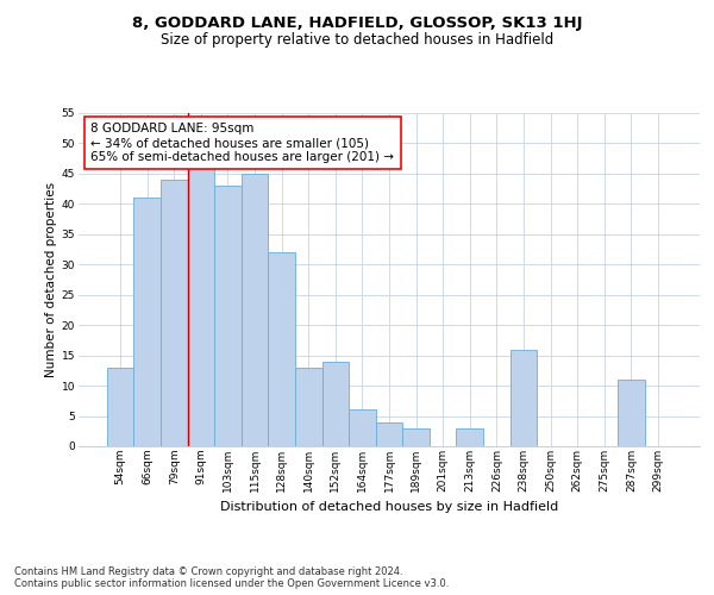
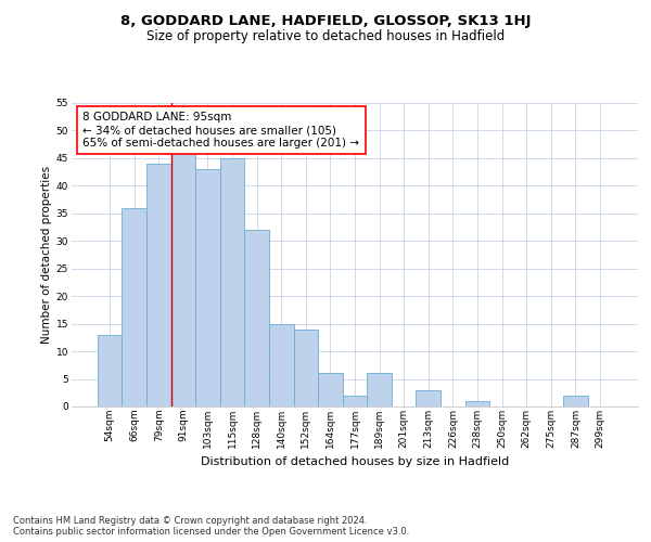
66sqm: 41 -> 36
140sqm: 13 -> 15
177sqm: 4 -> 2
189sqm: 3 -> 6
238sqm: 16 -> 1
287sqm: 11 -> 2
